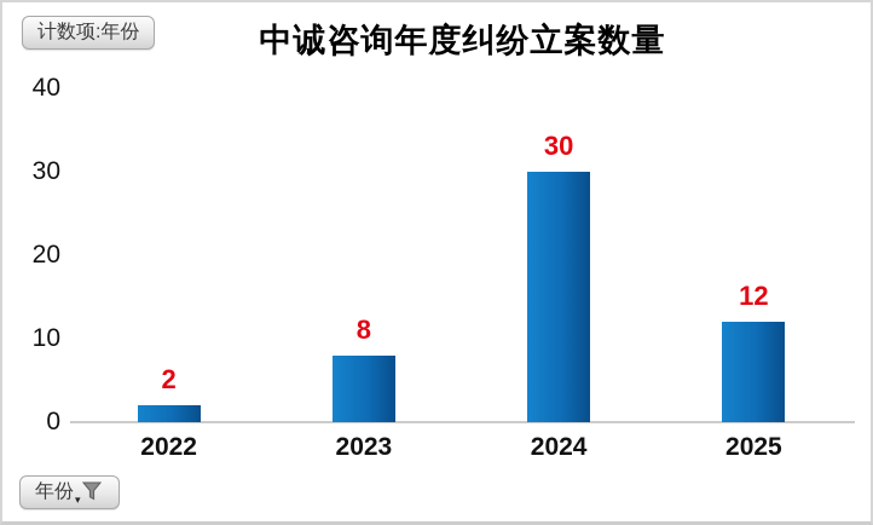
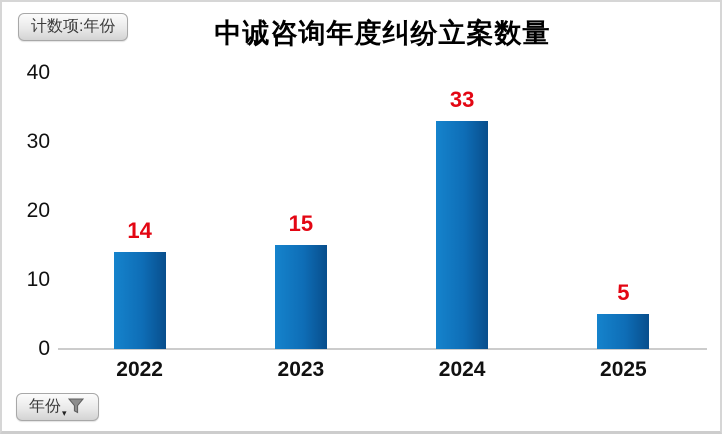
2022: 2 -> 14
2023: 8 -> 15
2024: 30 -> 33
2025: 12 -> 5
